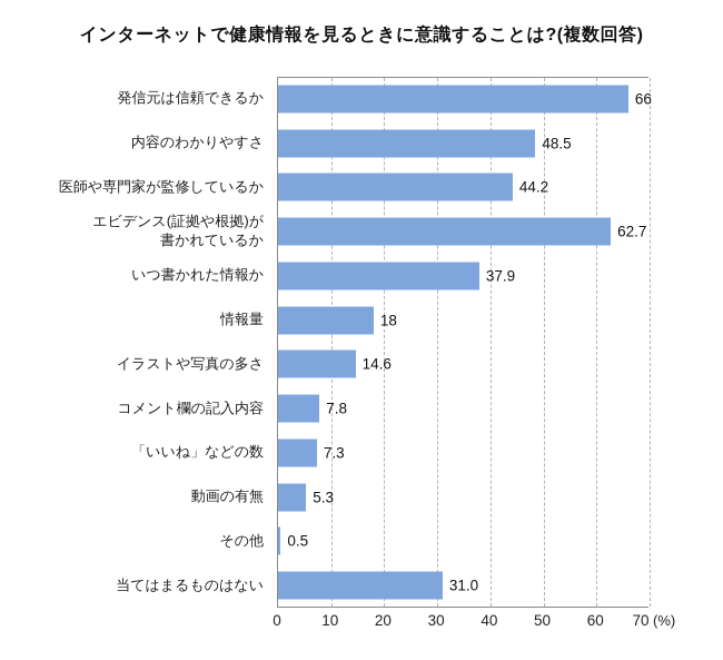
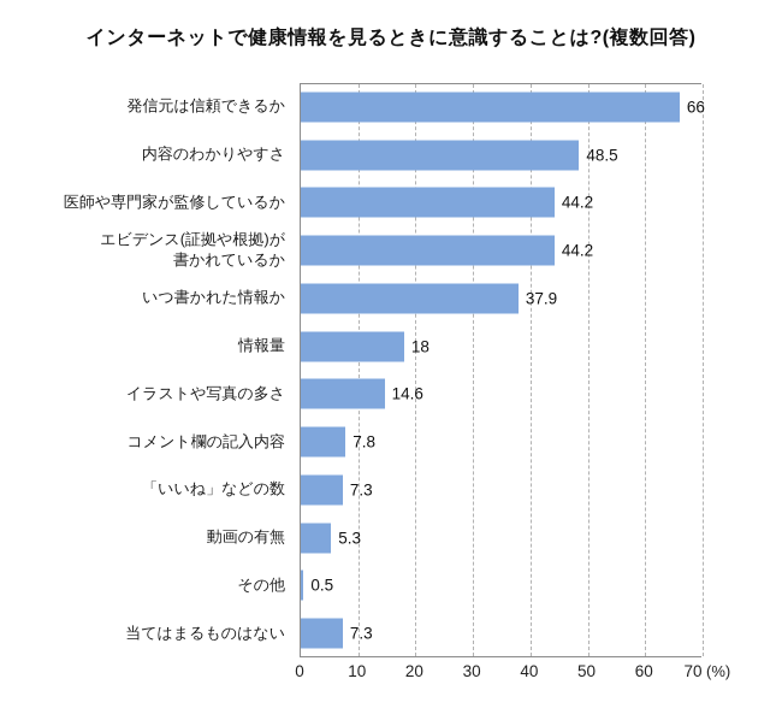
エビデンス(証拠や根拠)が 書かれているか: 62.7 -> 44.2
当てはまるものはない: 31.0 -> 7.3
